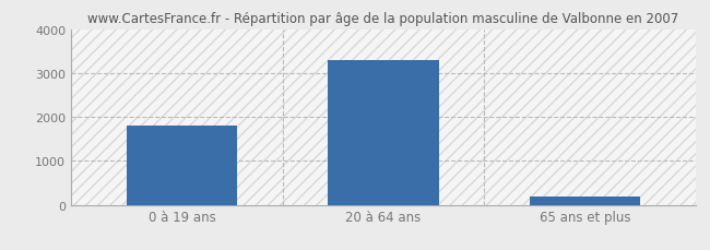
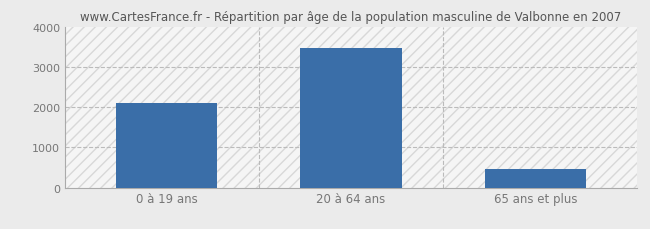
0 à 19 ans: 1800 -> 2100
20 à 64 ans: 3300 -> 3470
65 ans et plus: 200 -> 450
